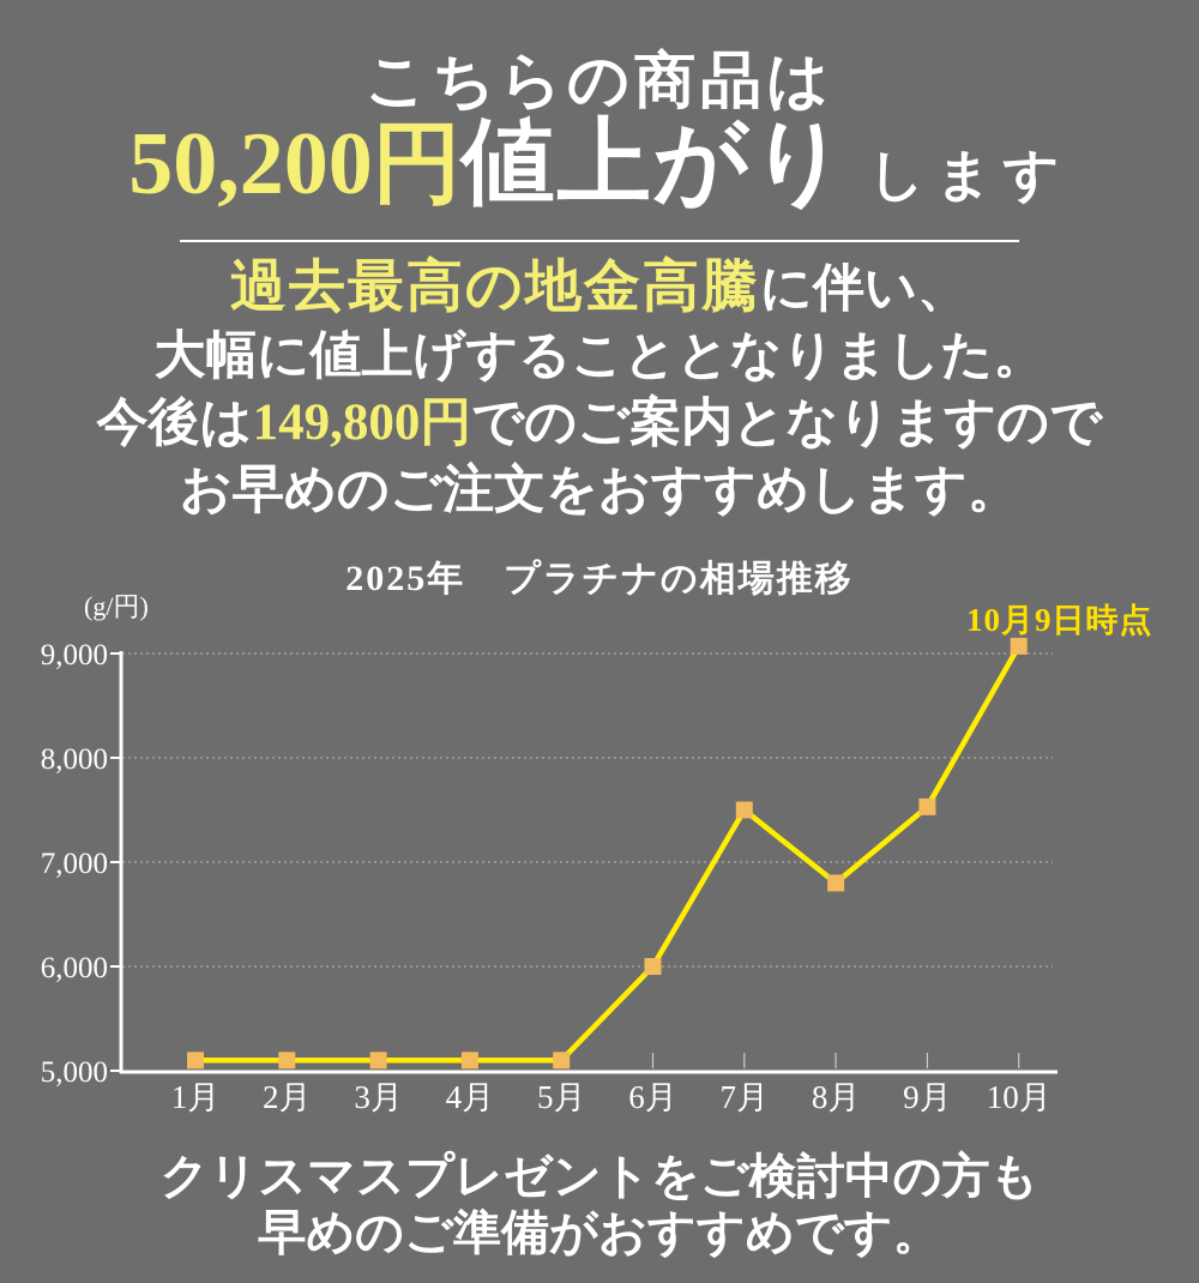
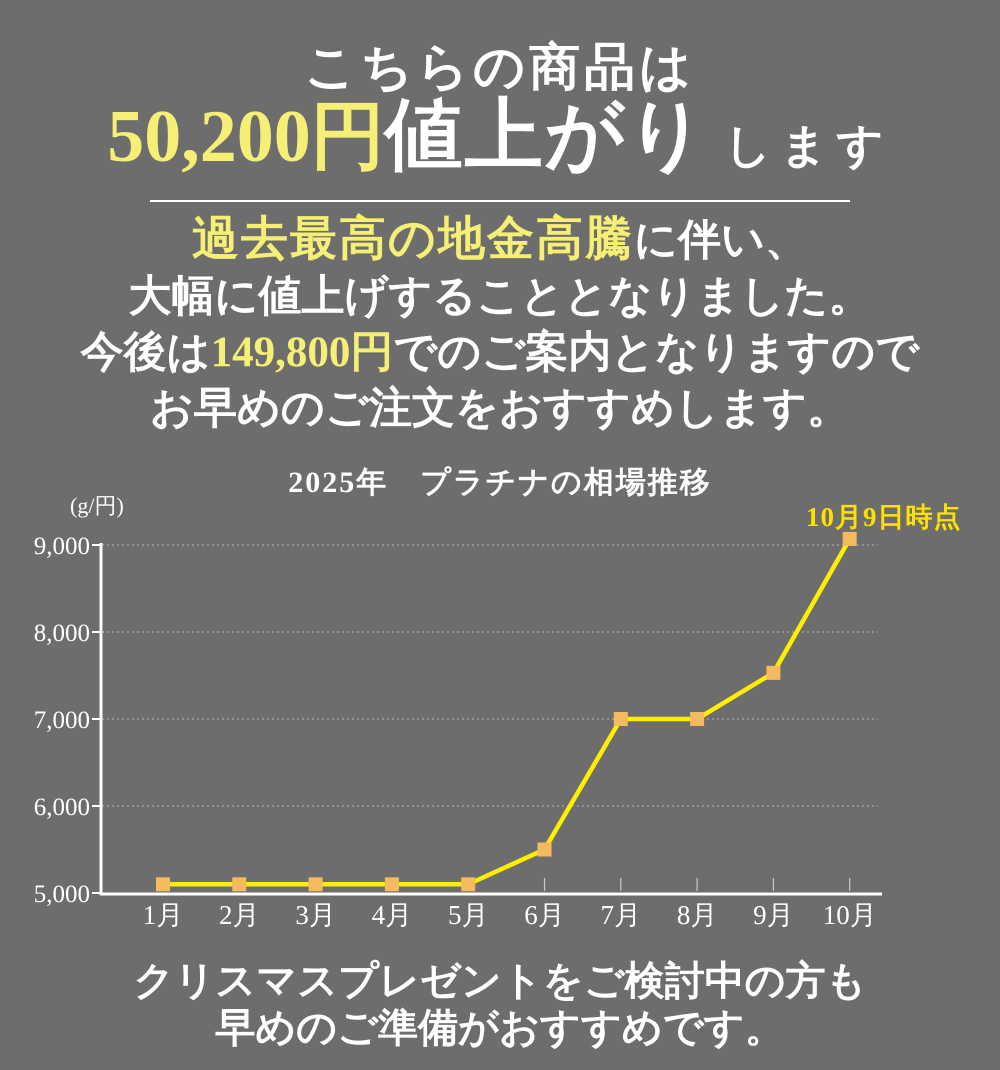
6月: 6000 -> 5500
7月: 7500 -> 7000
8月: 6800 -> 7000
